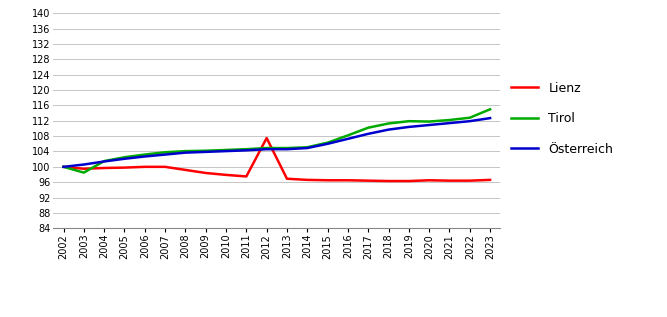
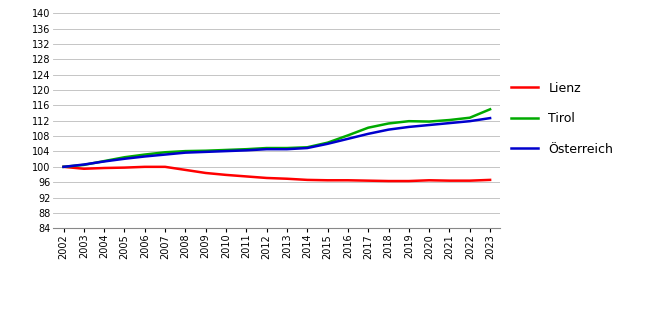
Tirol/2003: 98.5 -> 100.5
Lienz/2012: 107.5 -> 97.1
